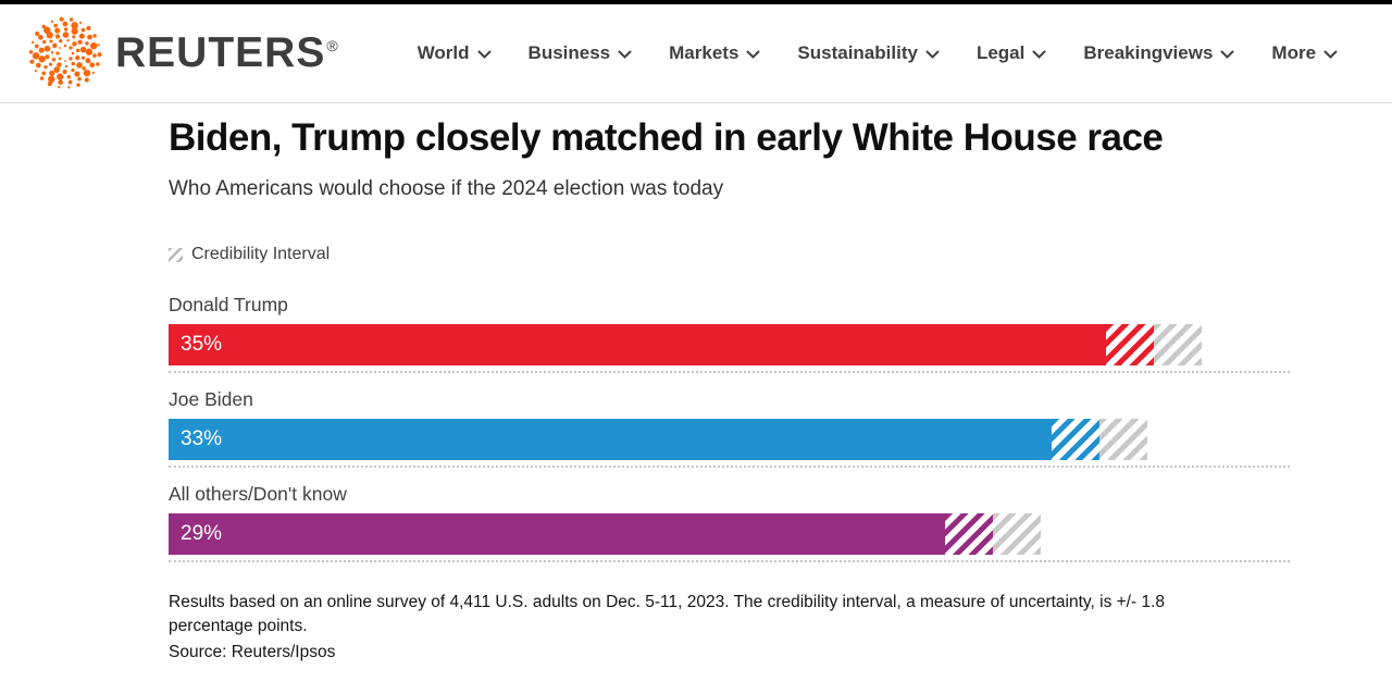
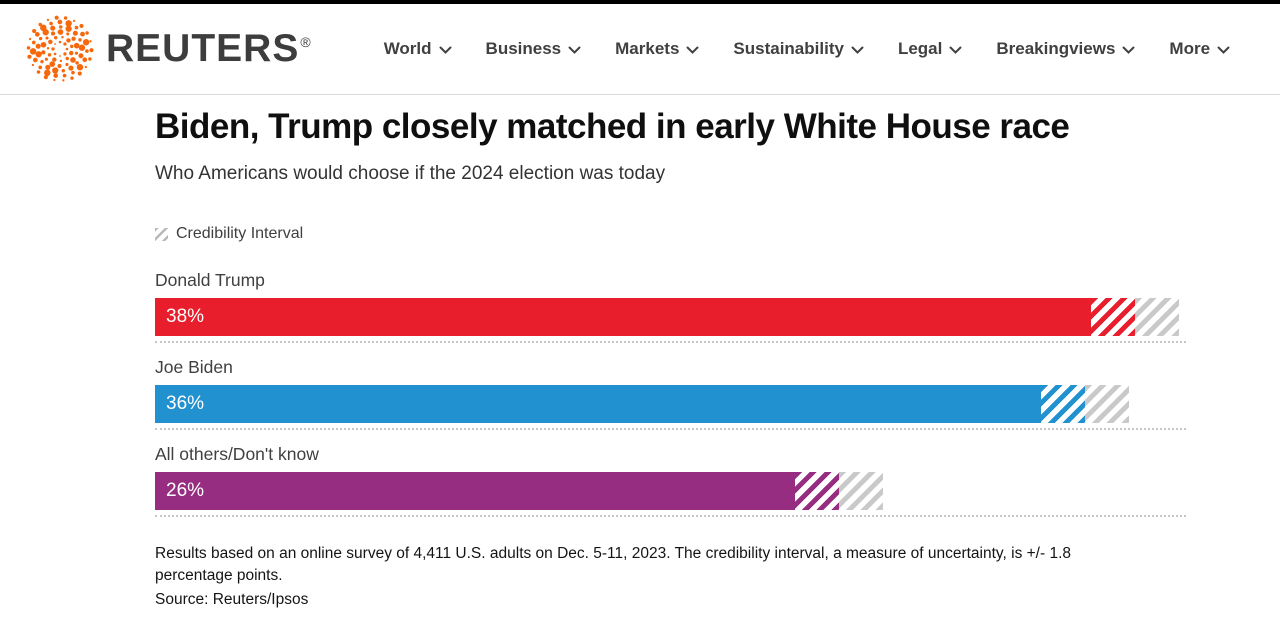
Donald Trump: 35% -> 38%
Joe Biden: 33% -> 36%
All others/Don't know: 29% -> 26%
